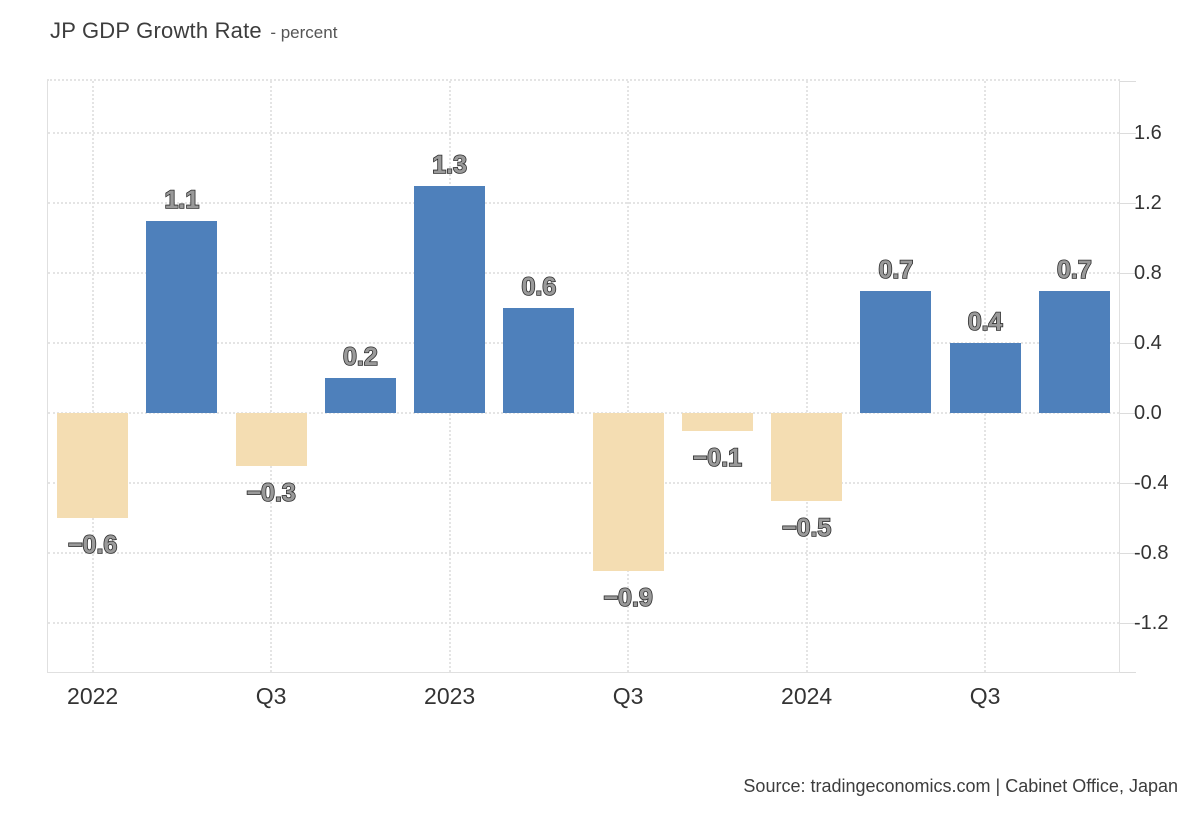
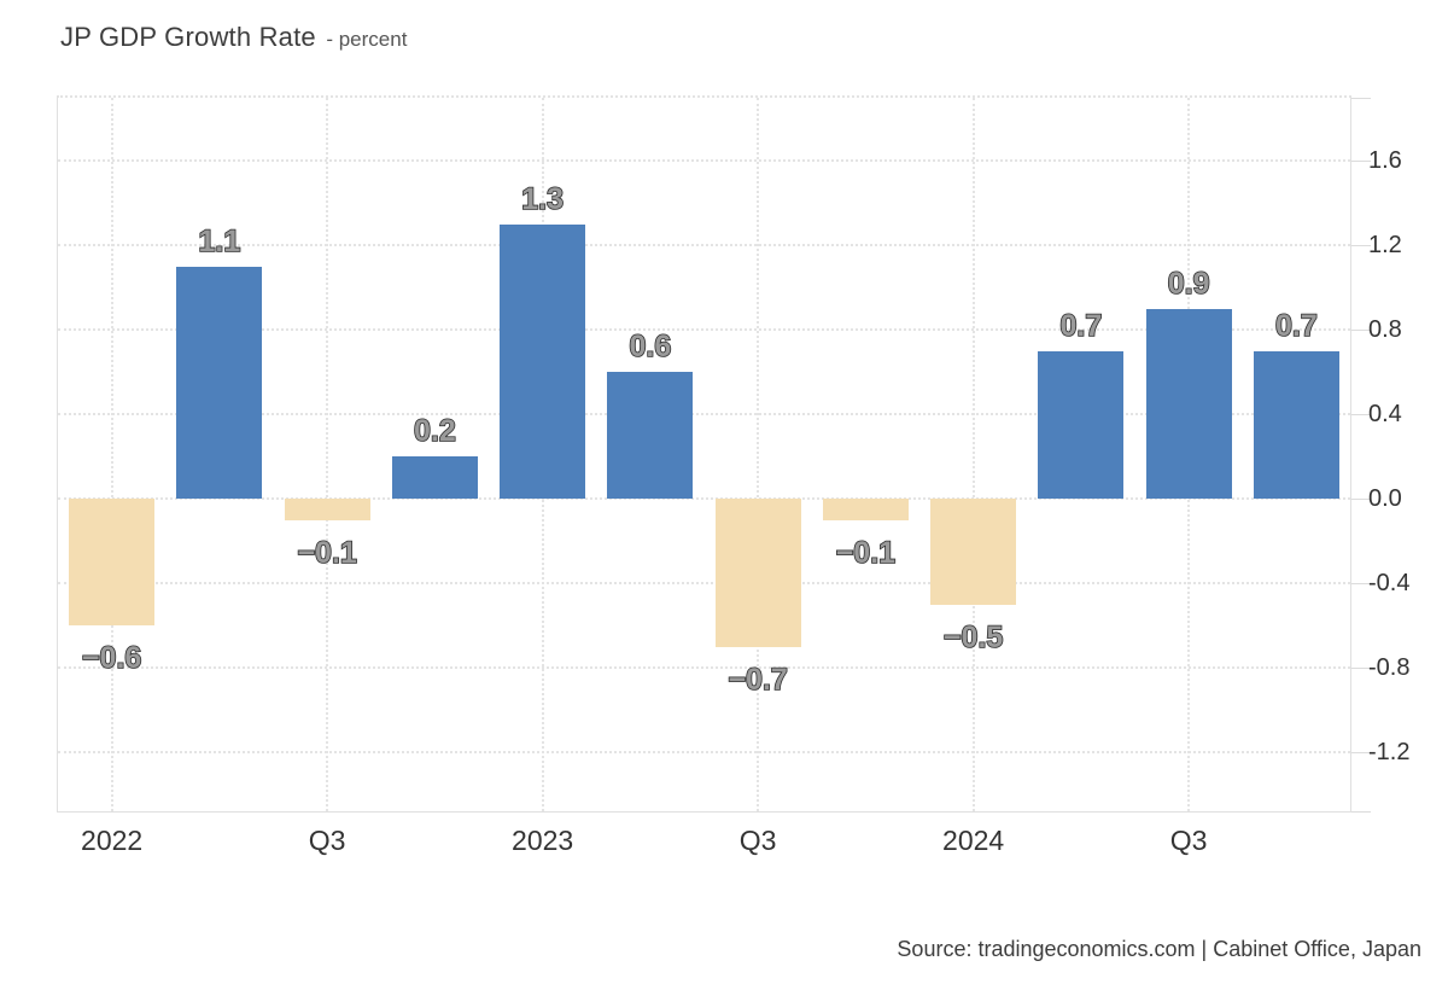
2022 Q3: −0.3 -> −0.1
2023 Q3: −0.9 -> −0.7
2024 Q3: 0.4 -> 0.9
